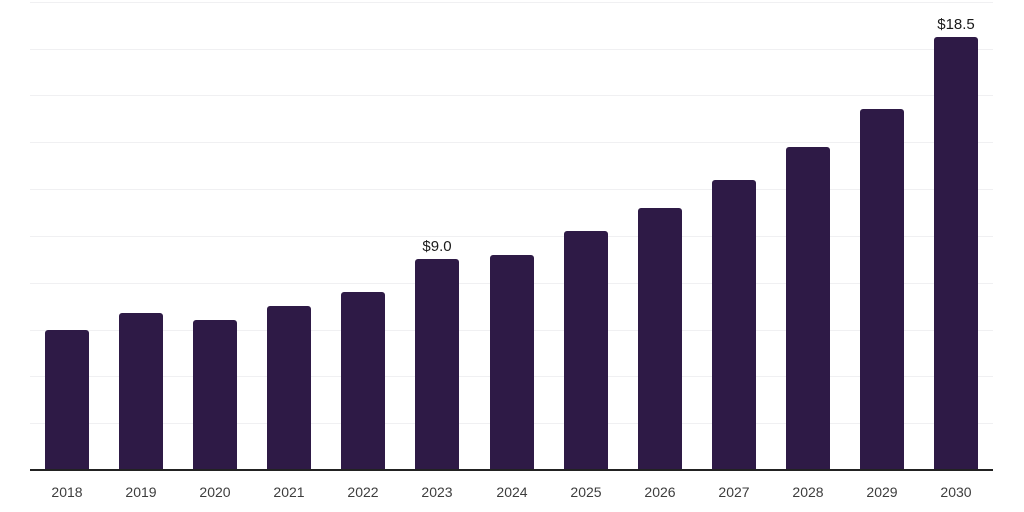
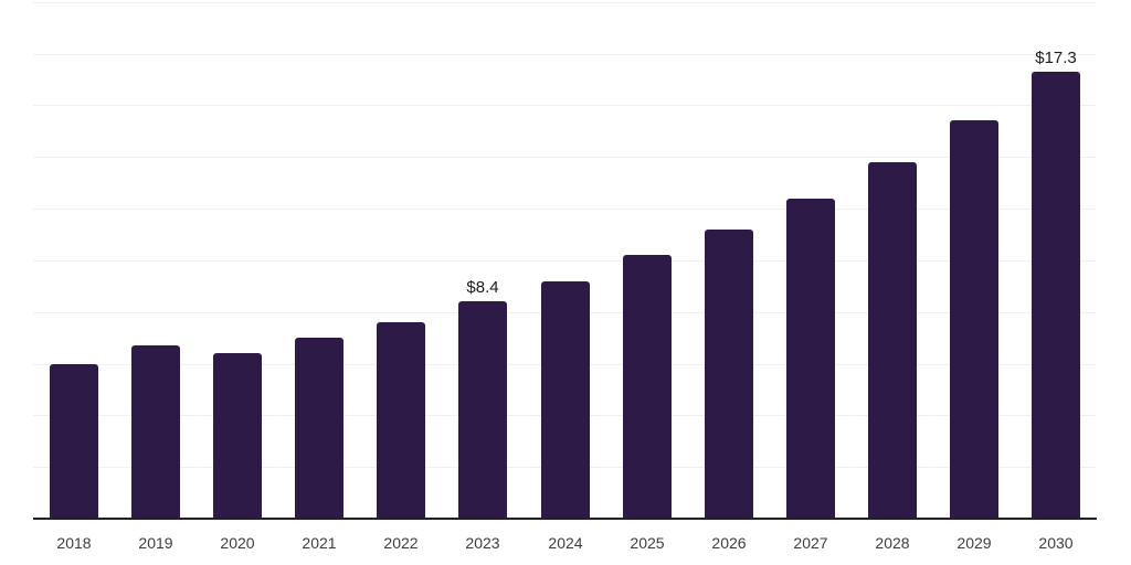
2023: $9.0 -> $8.4
2030: $18.5 -> $17.3
